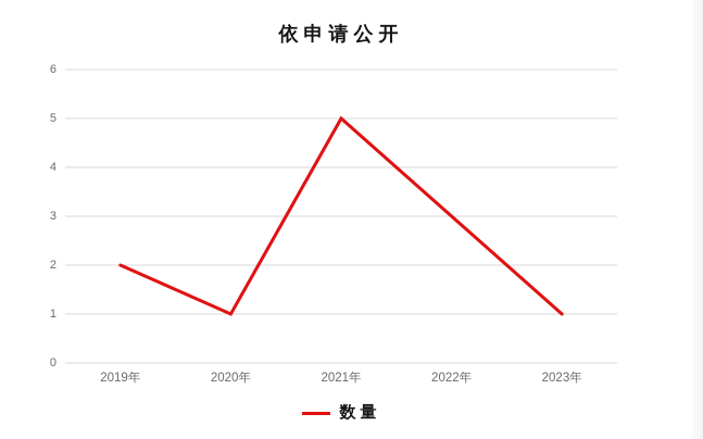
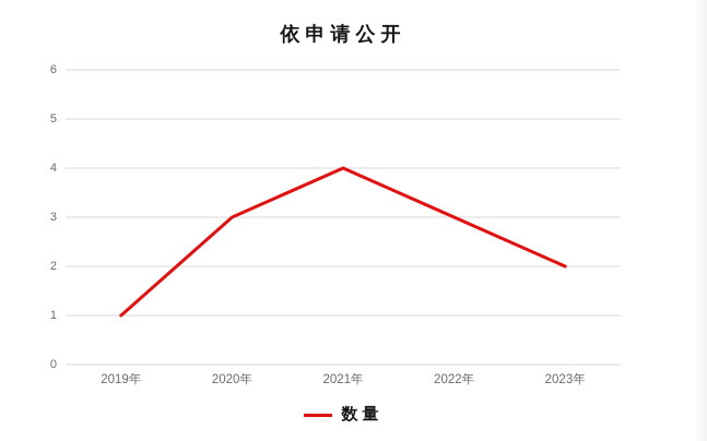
2019年: 2 -> 1
2020年: 1 -> 3
2021年: 5 -> 4
2023年: 1 -> 2
